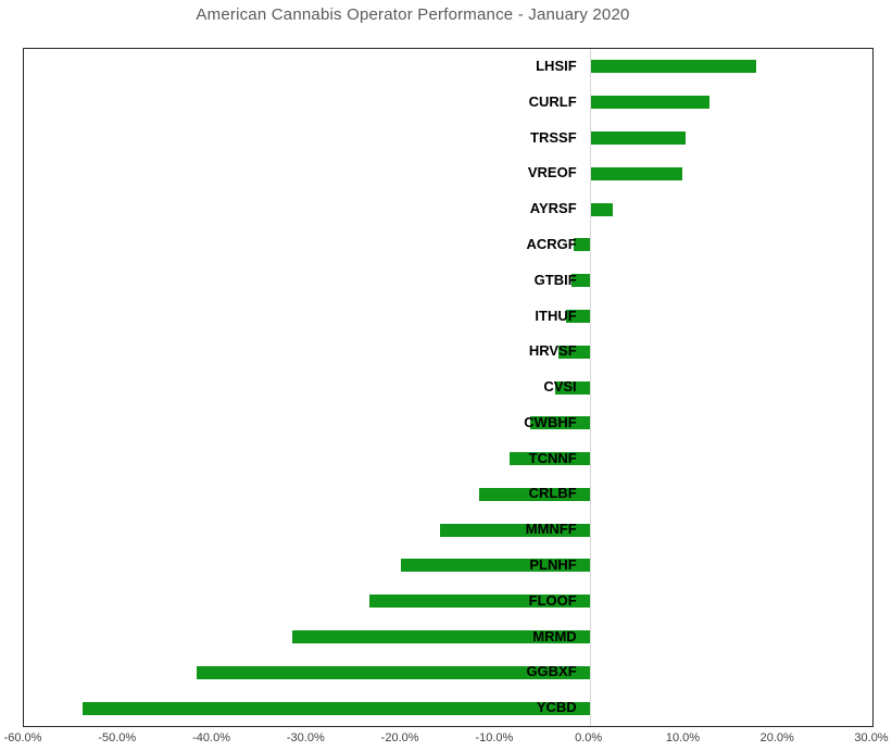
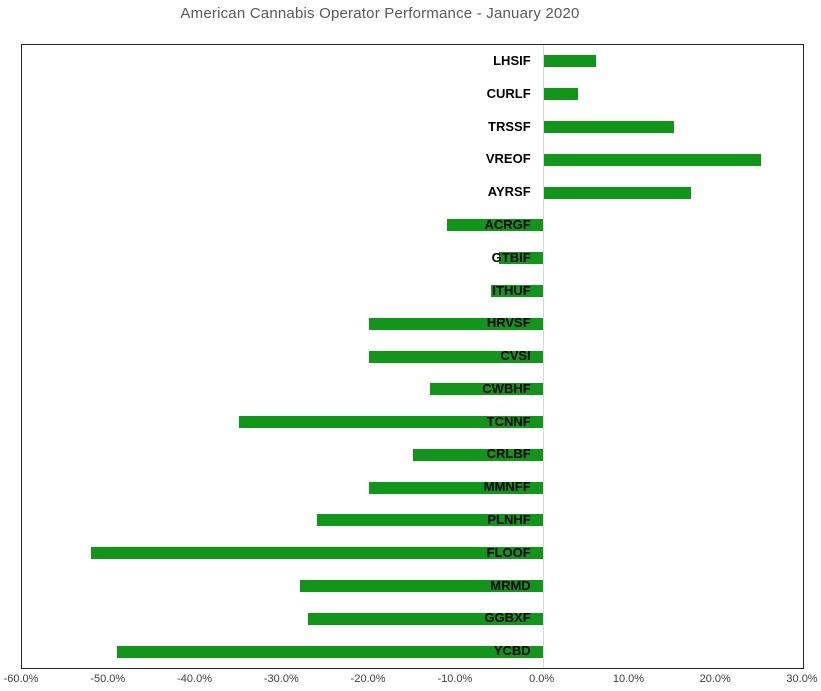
LHSIF: 18% -> 6%
CURLF: 13% -> 4%
TRSSF: 10% -> 15%
VREOF: 10% -> 25%
AYRSF: 2% -> 17%
ACRGF: -2% -> -11%
GTBIF: -2% -> -5%
ITHUF: -2% -> -6%
HRVSF: -3% -> -20%
CVSI: -4% -> -20%
CWBHF: -6% -> -13%
TCNNF: -8% -> -35%
CRLBF: -12% -> -15%
MMNFF: -16% -> -20%
PLNHF: -20% -> -26%
FLOOF: -23% -> -52%
MRMD: -32% -> -28%
GGBXF: -42% -> -27%
YCBD: -54% -> -49%
